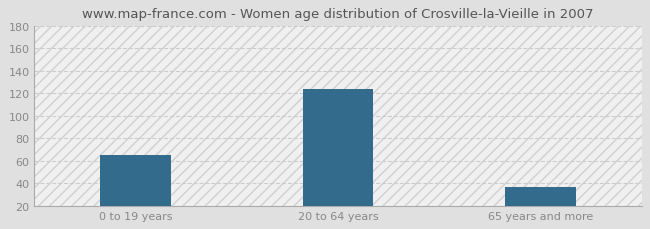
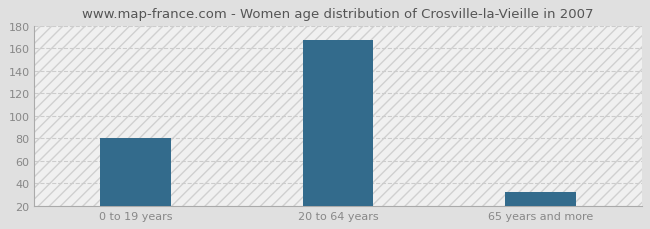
0 to 19 years: 65 -> 80
20 to 64 years: 124 -> 167
65 years and more: 37 -> 32
